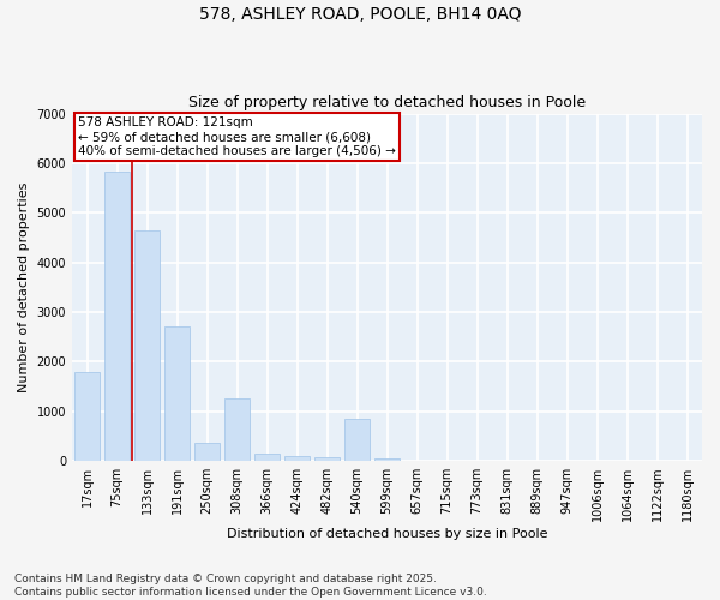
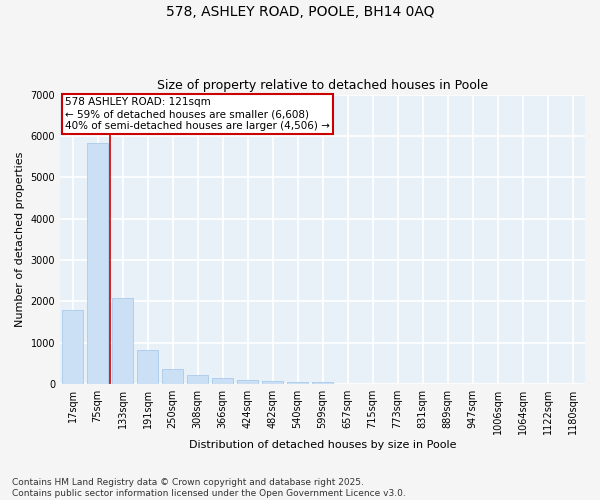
133sqm: 4650 -> 2090
191sqm: 2700 -> 820
308sqm: 1250 -> 210
540sqm: 850 -> 60
